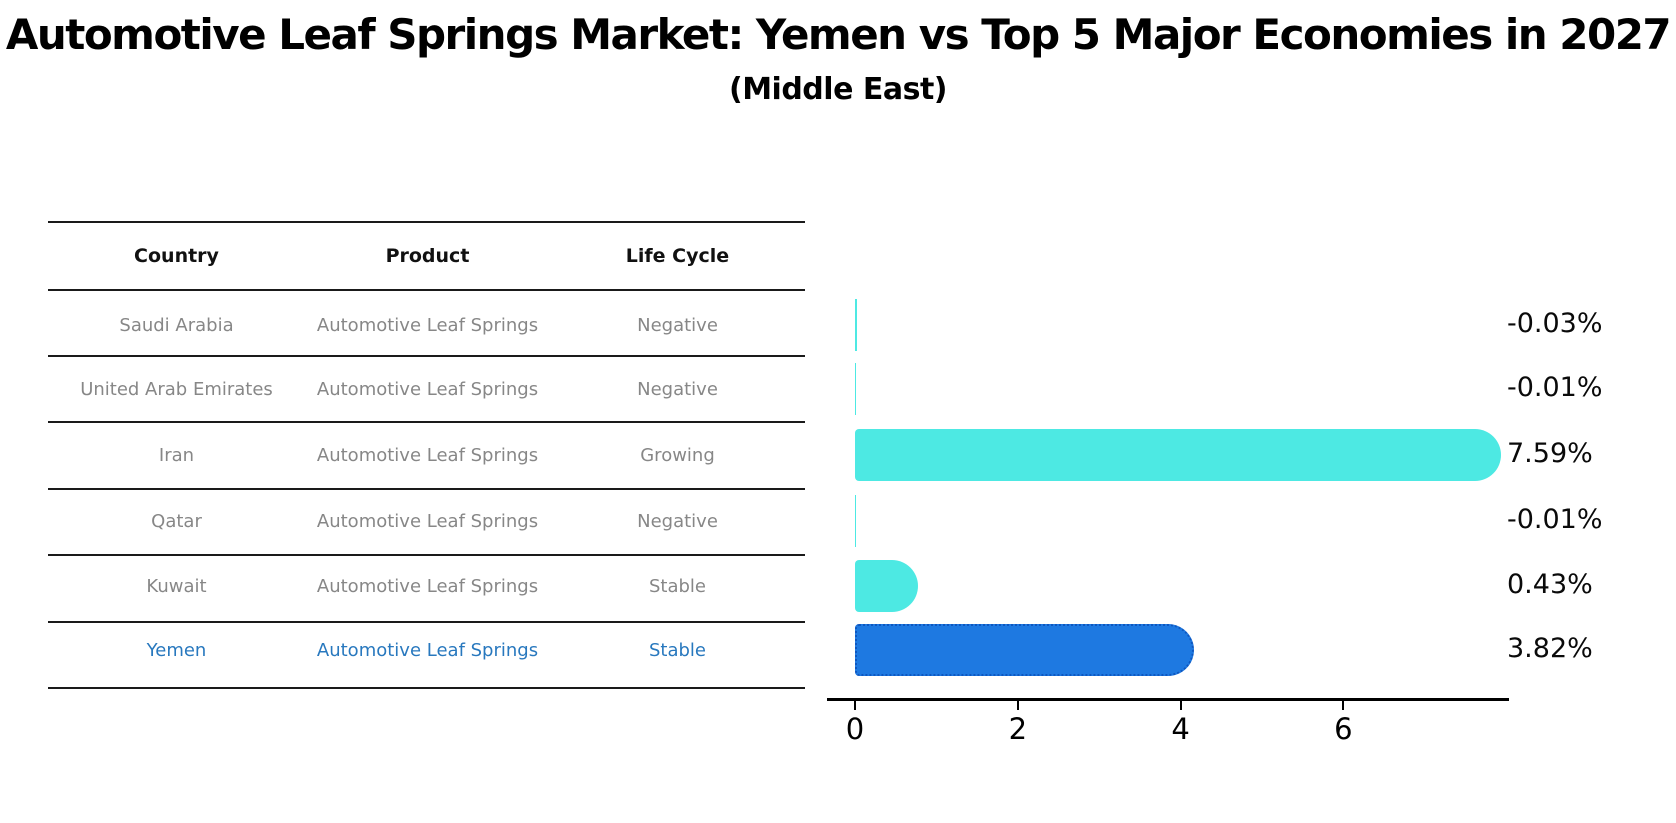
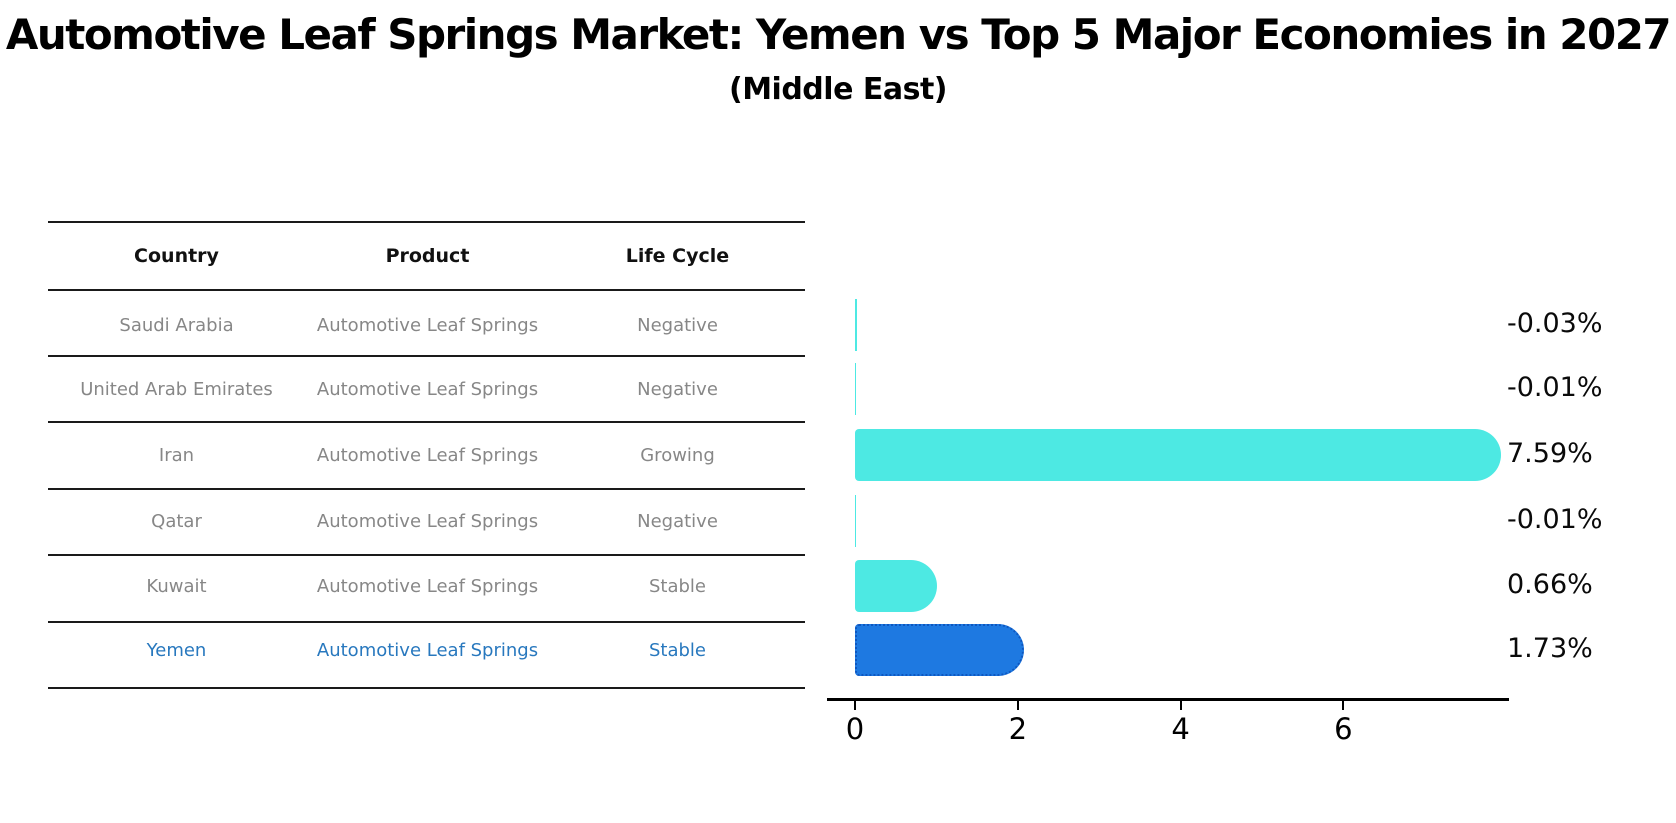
Kuwait: 0.43% -> 0.66%
Yemen: 3.82% -> 1.73%
